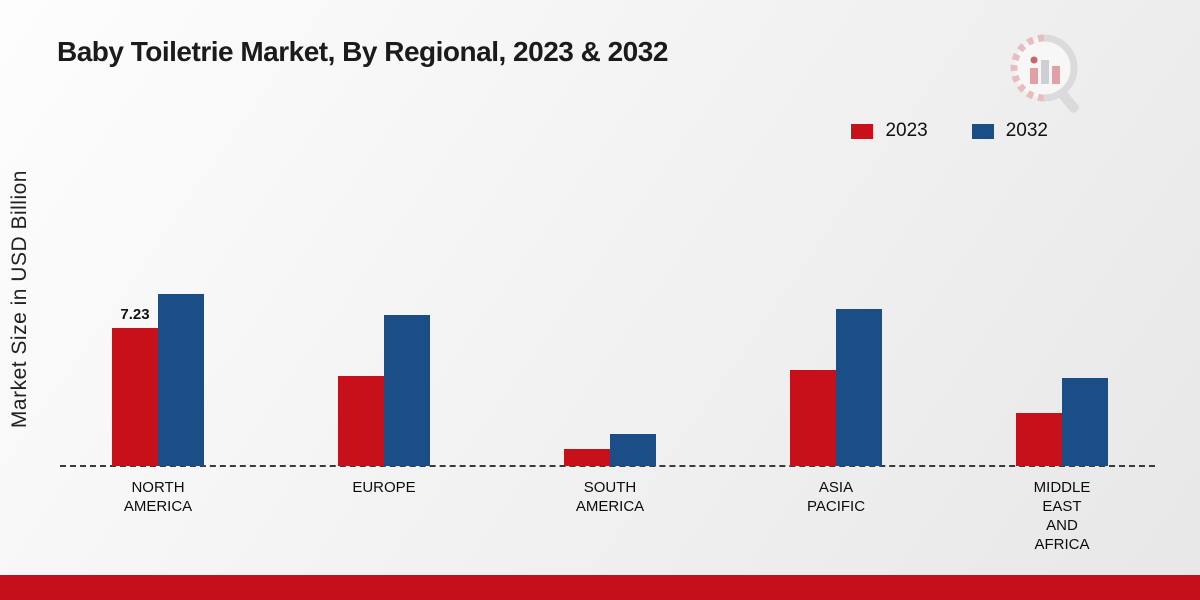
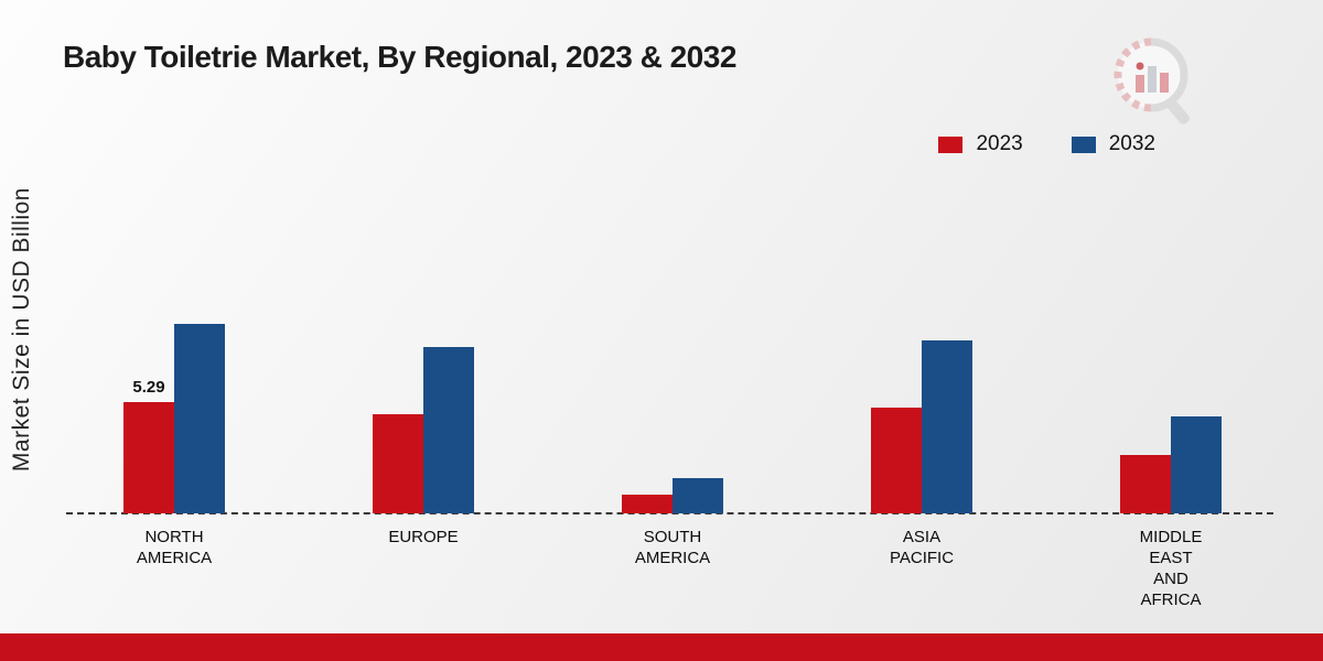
2023/NORTH AMERICA: 7.23 -> 5.29
